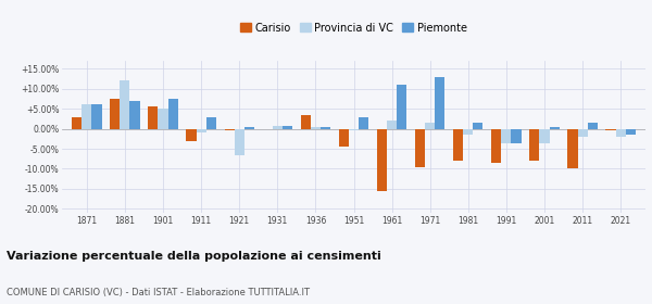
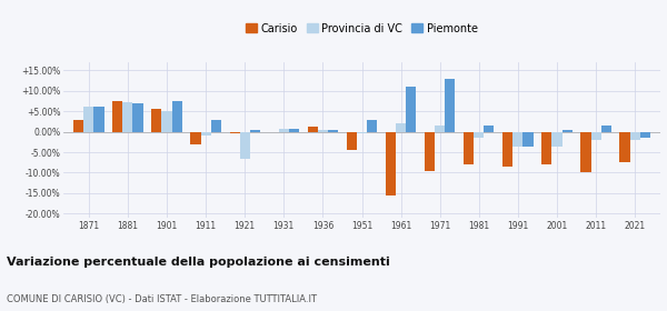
Provincia di VC/1881: 12.0% -> 7.2%
Carisio/1936: 3.5% -> 1.2%
Carisio/2021: -0.5% -> -7.5%
